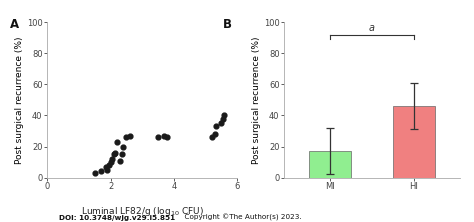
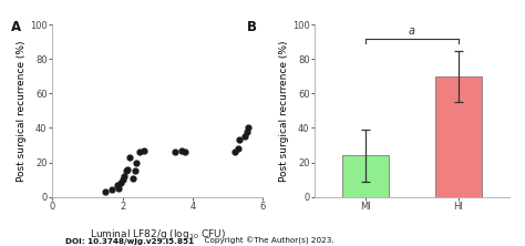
MI: 17 -> 24
HI: 46 -> 70
